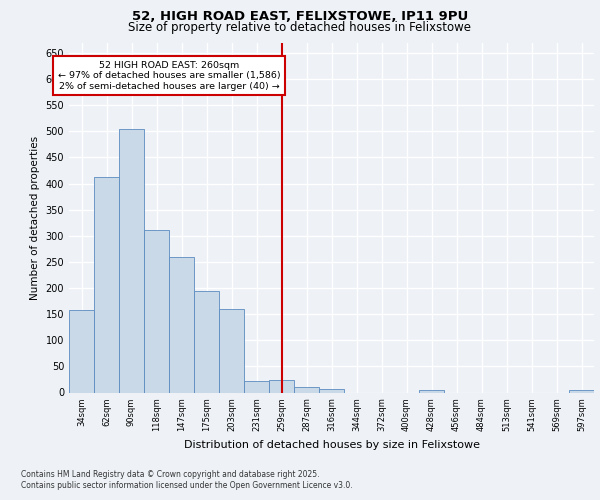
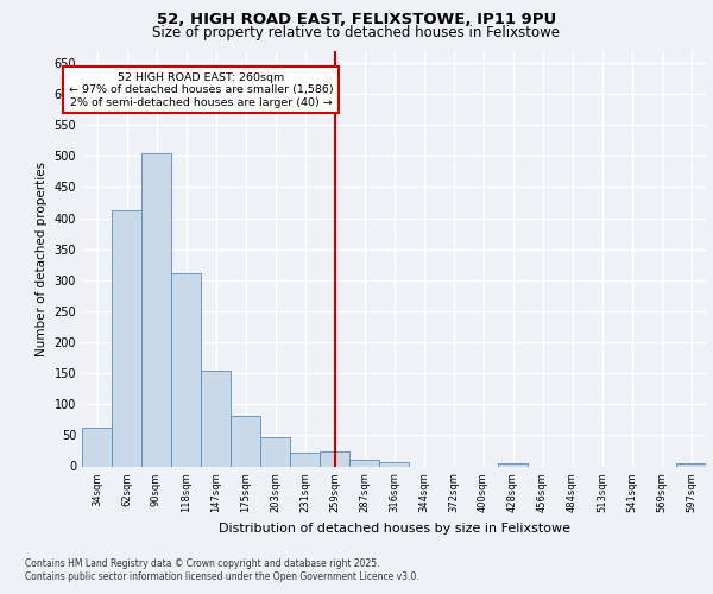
34sqm: 158 -> 62
147sqm: 260 -> 155
175sqm: 194 -> 82
203sqm: 160 -> 46
